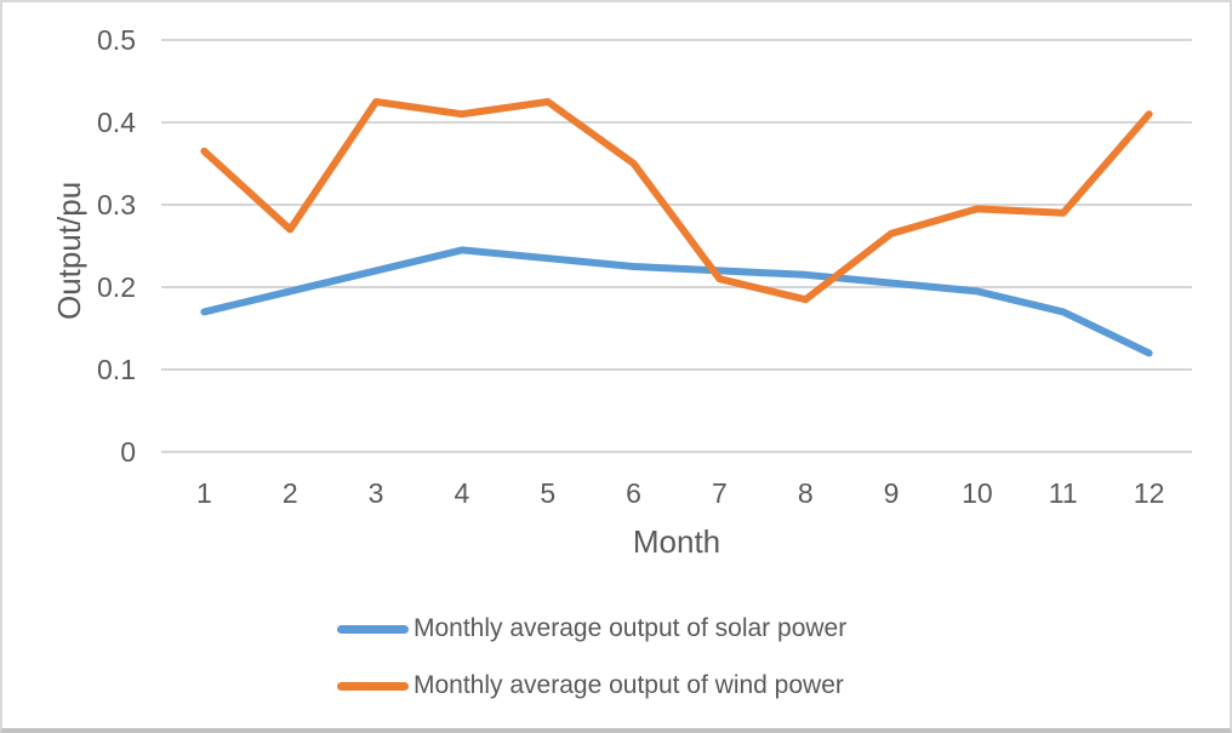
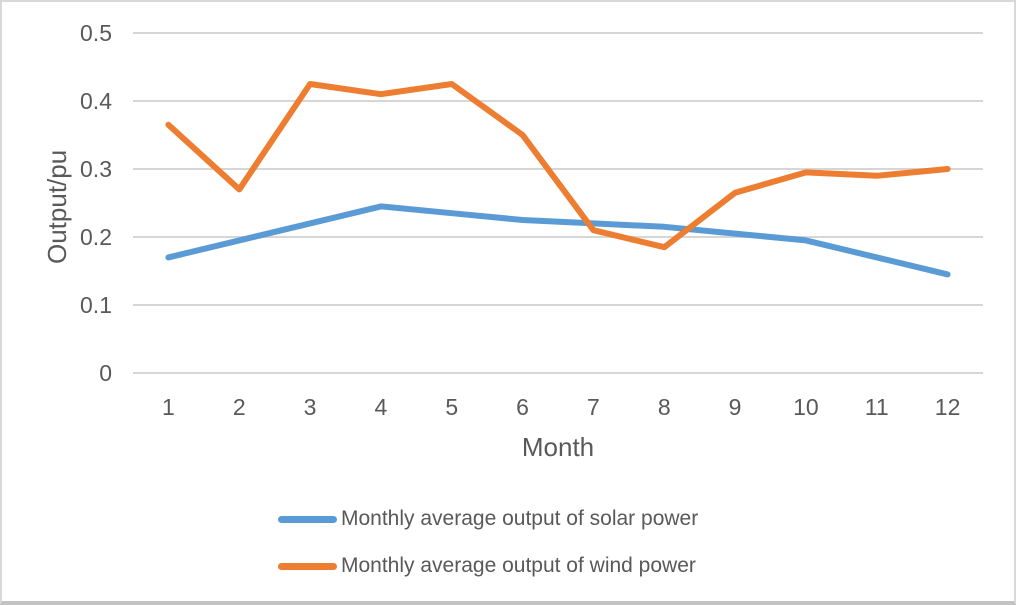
Monthly average output of solar power/12: 0.12 -> 0.14
Monthly average output of wind power/12: 0.41 -> 0.30
